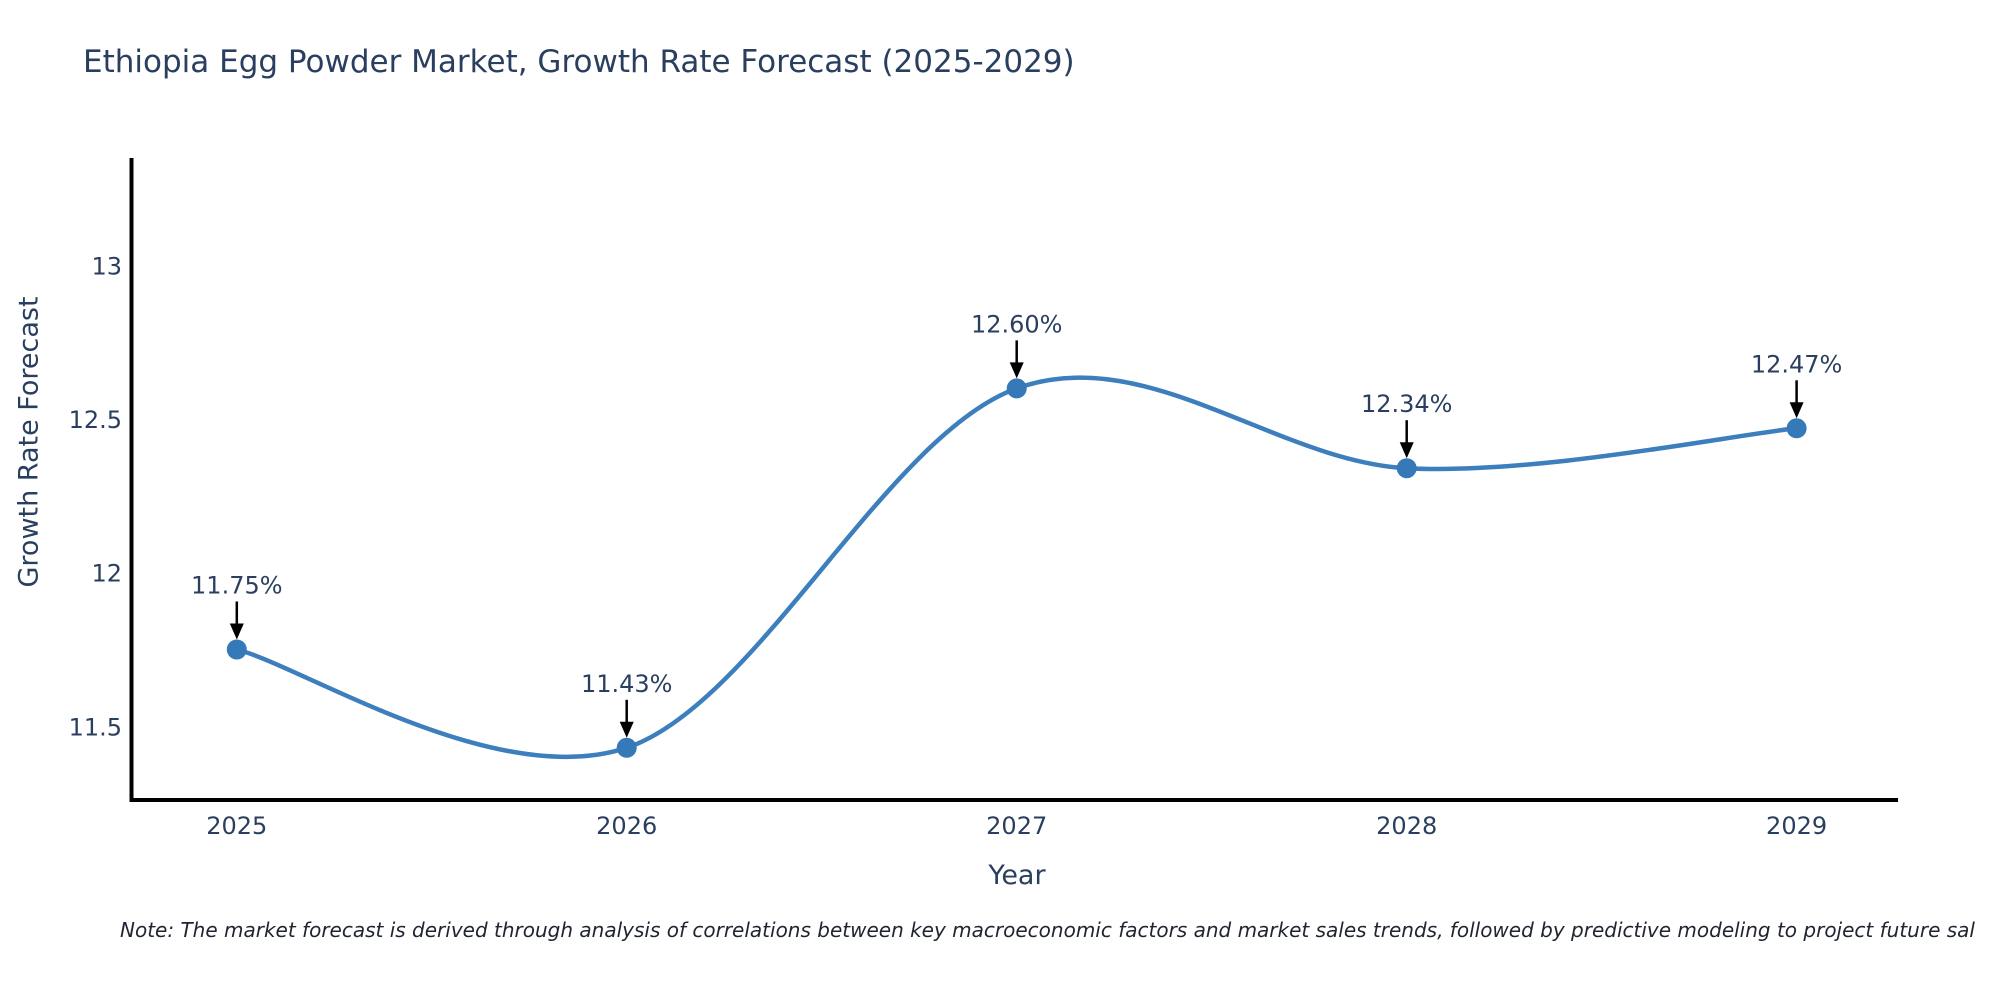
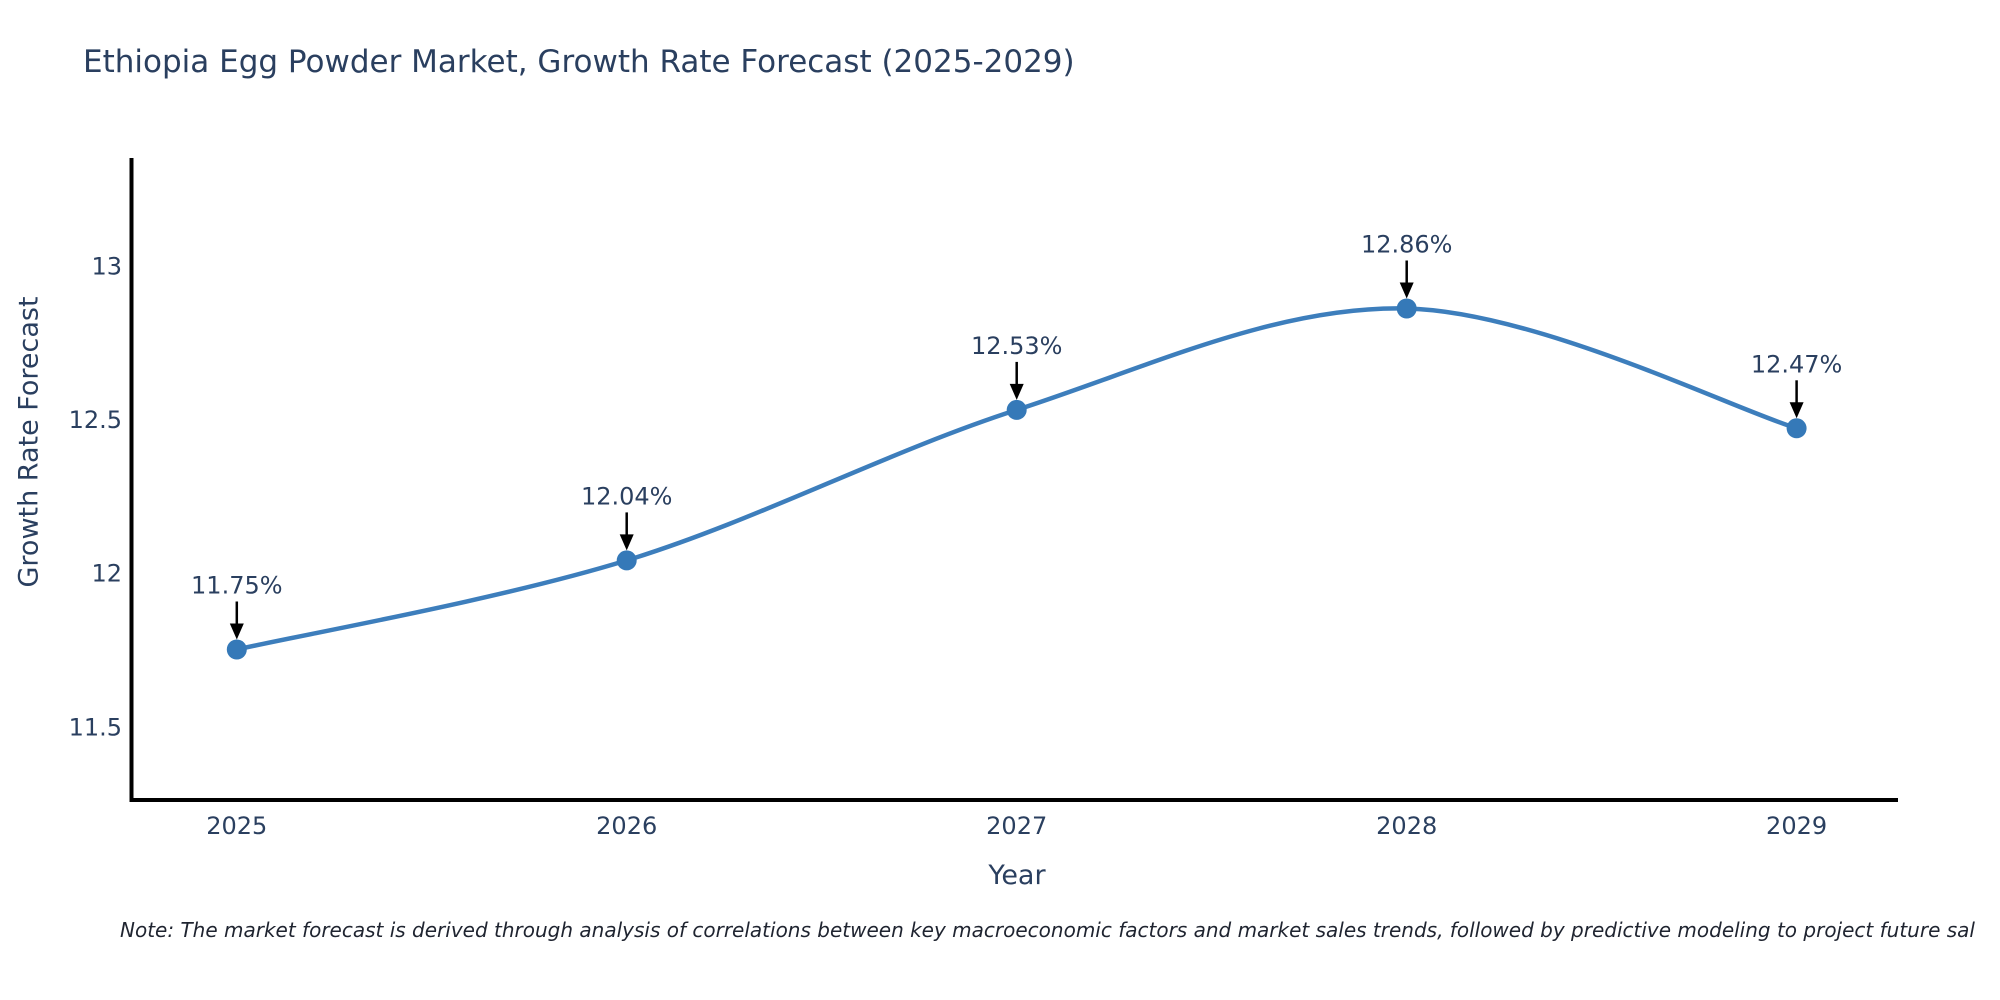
2026: 11.43% -> 12.04%
2027: 12.60% -> 12.53%
2028: 12.34% -> 12.86%
